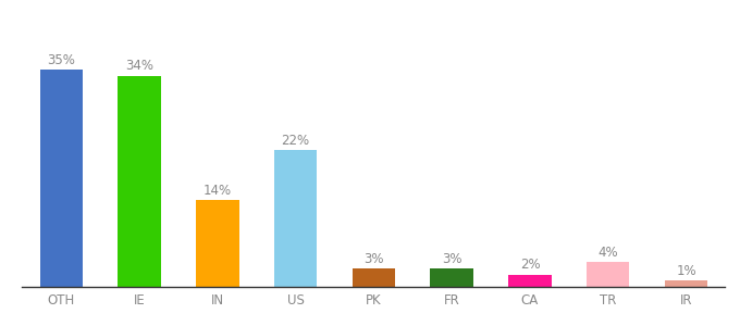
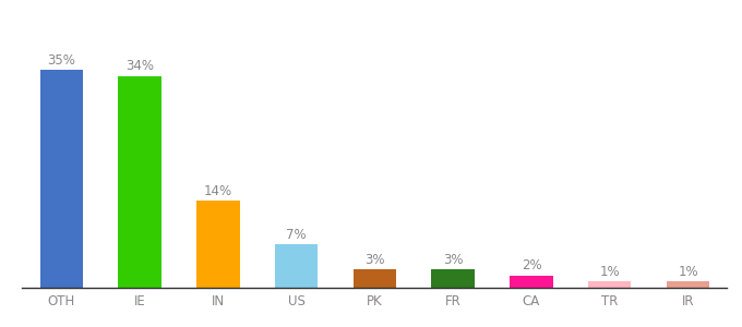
US: 22% -> 7%
TR: 4% -> 1%
